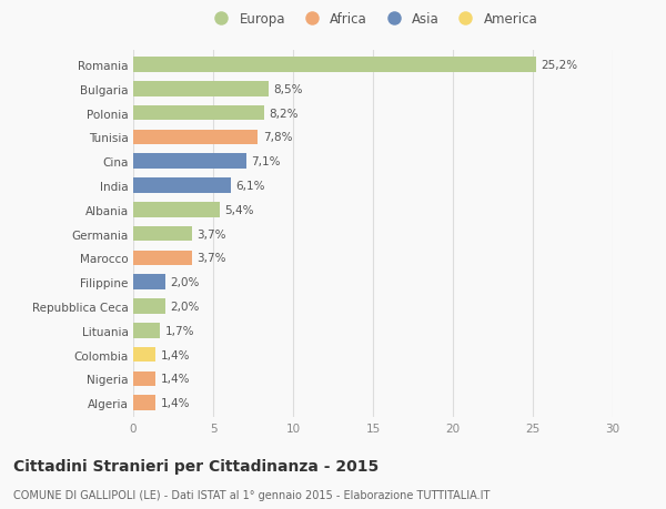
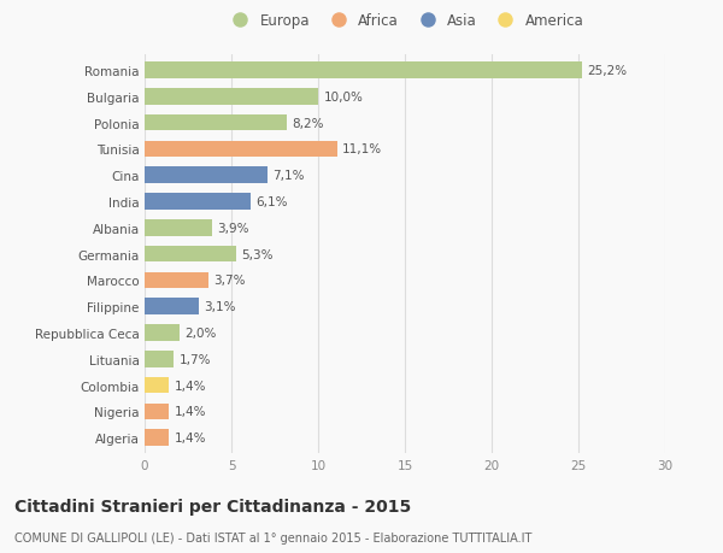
Bulgaria: 8,5% -> 10,0%
Tunisia: 7,8% -> 11,1%
Albania: 5,4% -> 3,9%
Germania: 3,7% -> 5,3%
Filippine: 2,0% -> 3,1%
